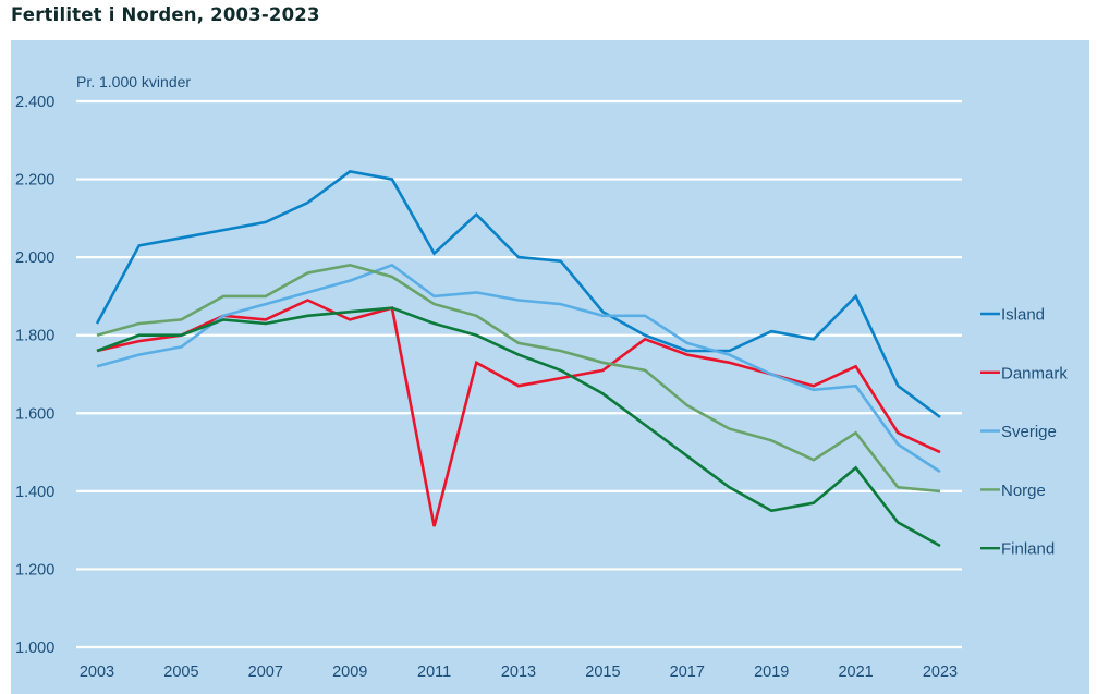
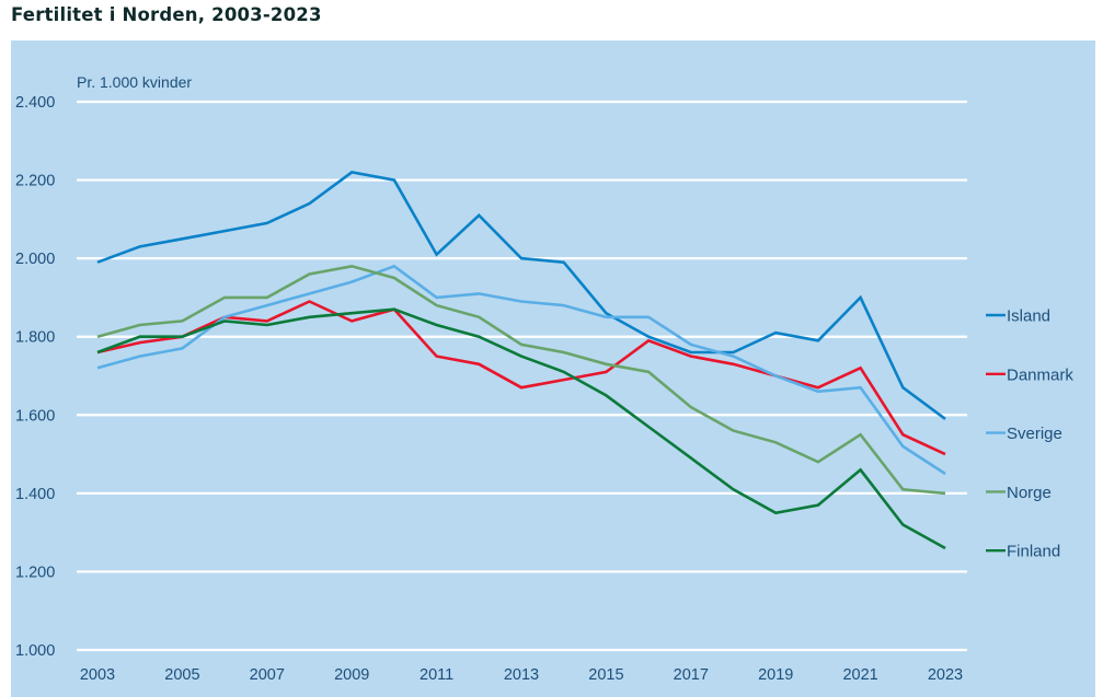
Island/2003: 1830 -> 1990
Danmark/2011: 1310 -> 1750
